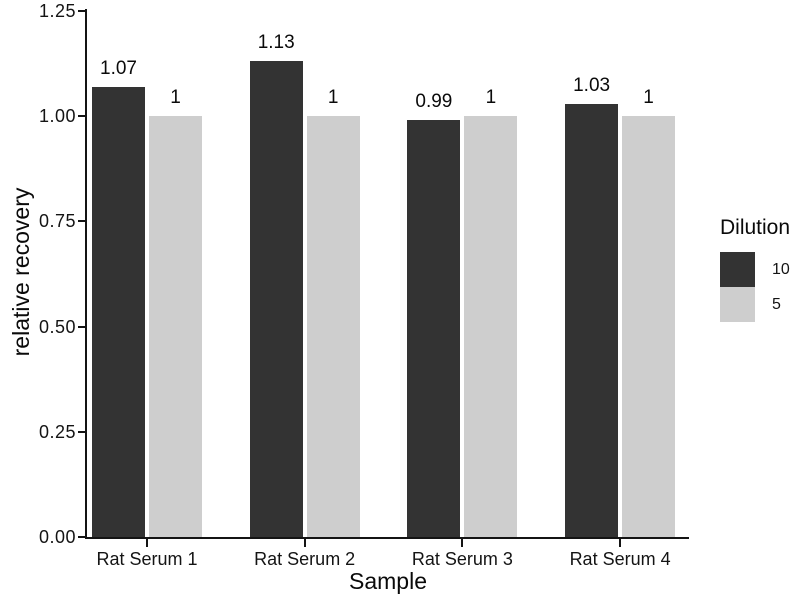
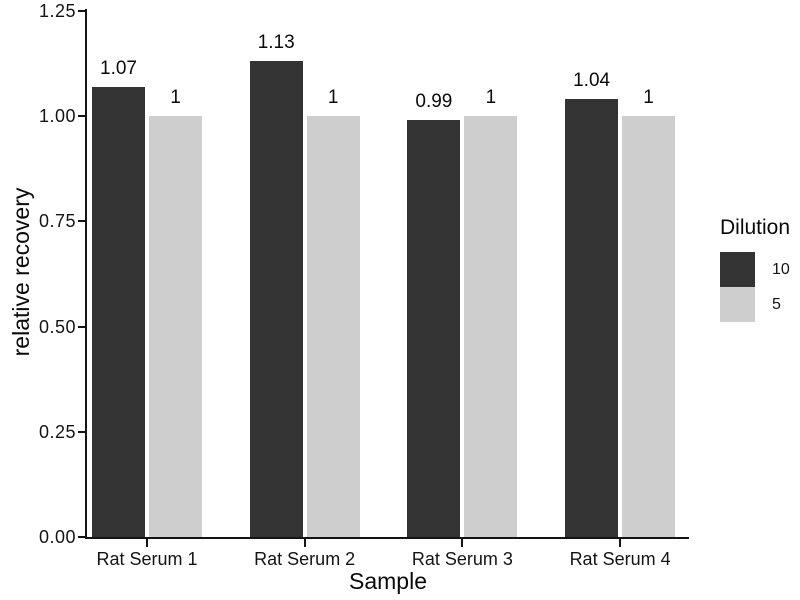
10/Rat Serum 4: 1.03 -> 1.04
